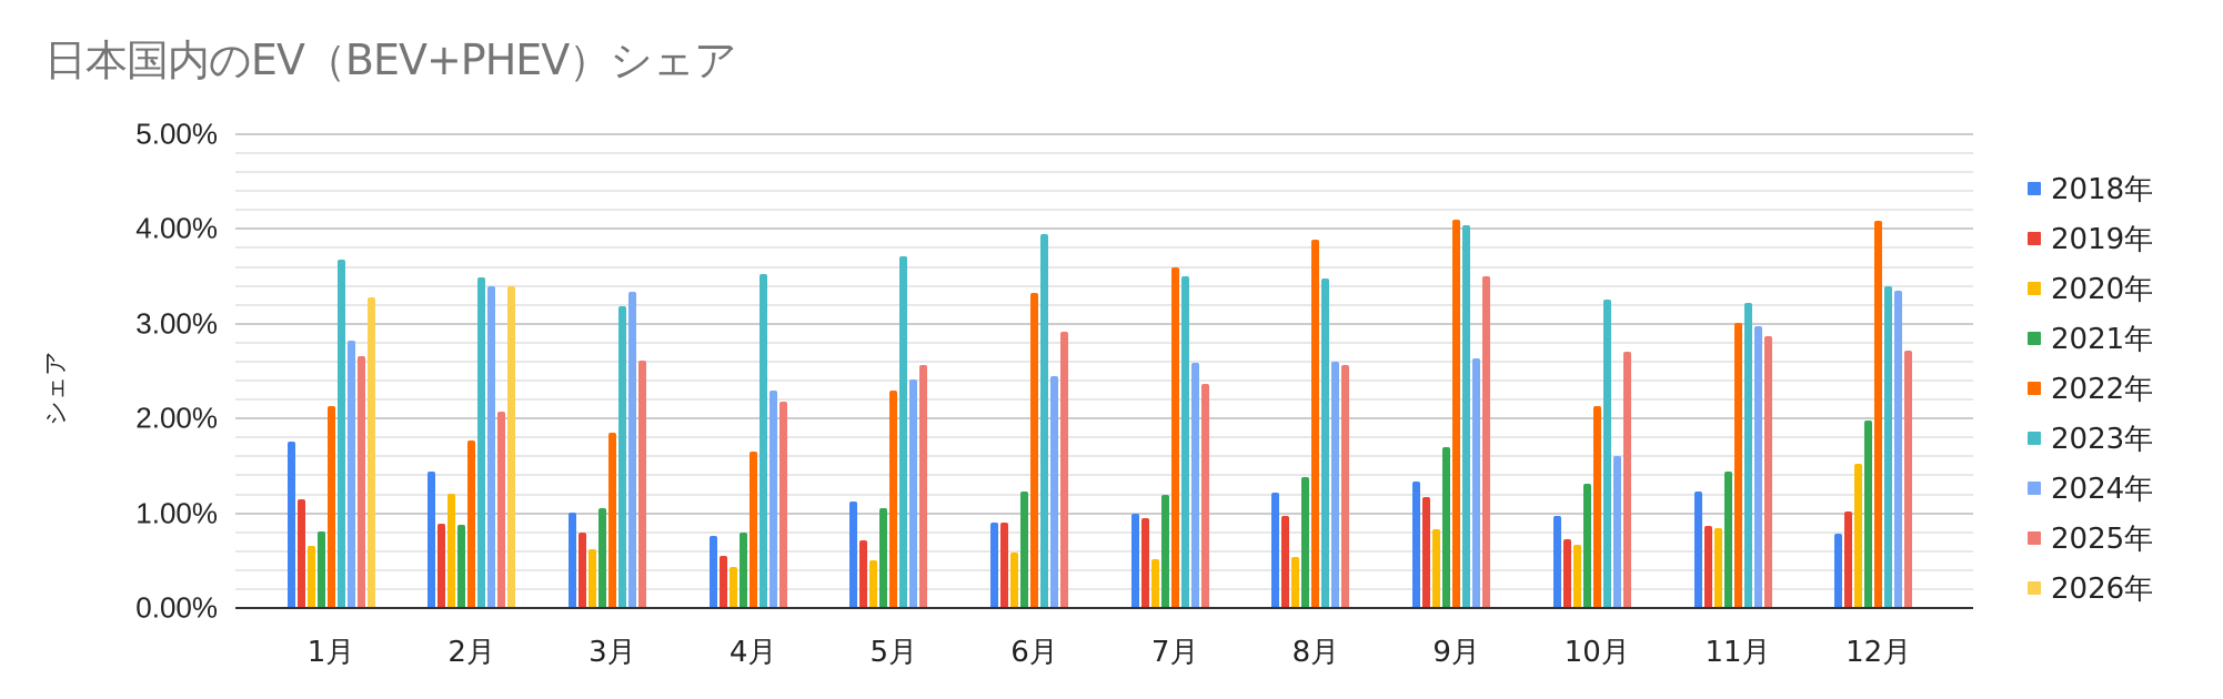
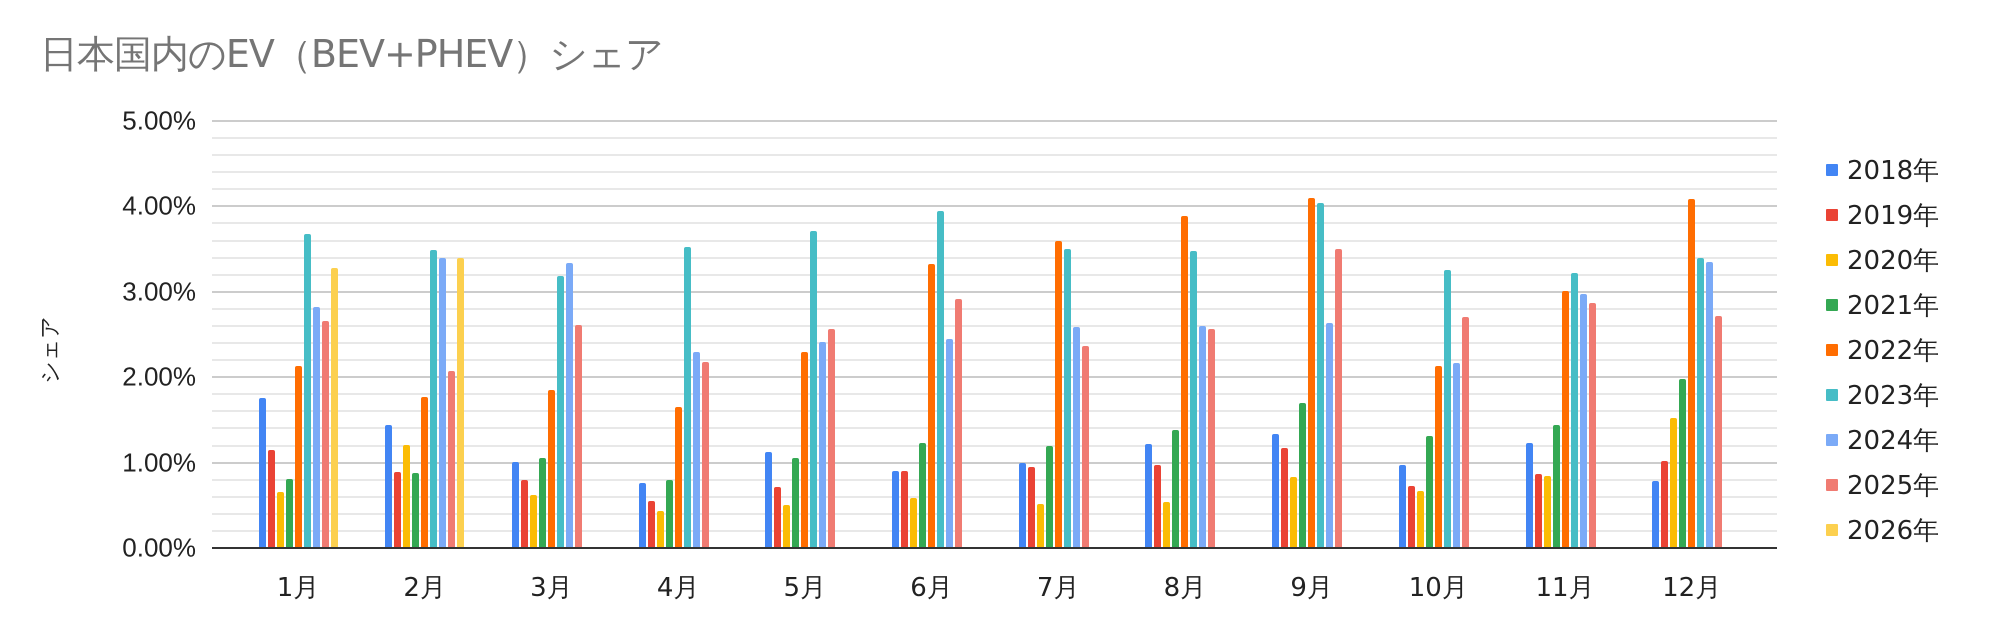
2024年/10月: 1.6% -> 2.2%
